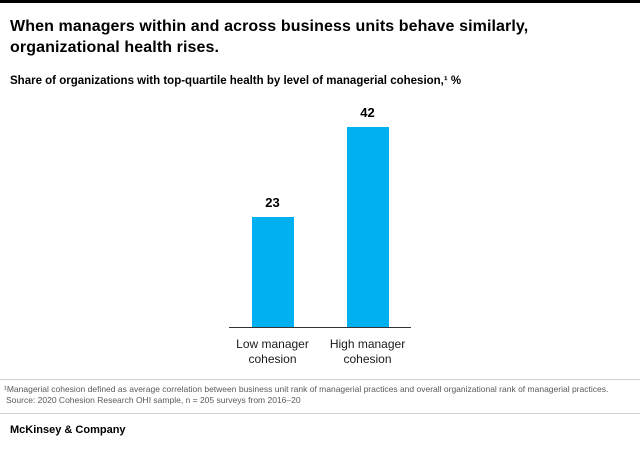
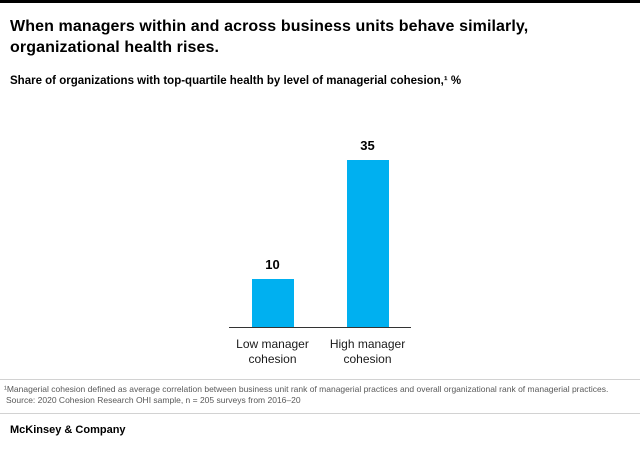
Low manager cohesion: 23 -> 10
High manager cohesion: 42 -> 35
